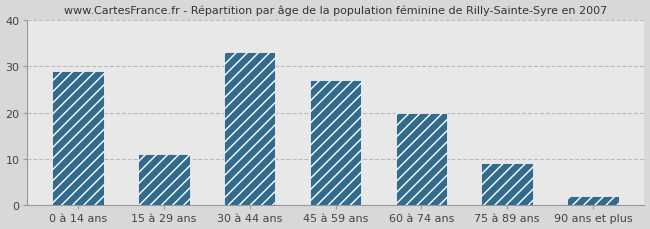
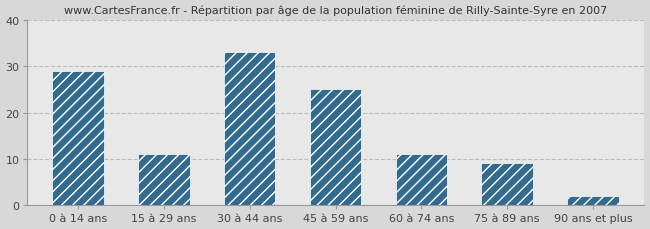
45 à 59 ans: 27 -> 25
60 à 74 ans: 20 -> 11
